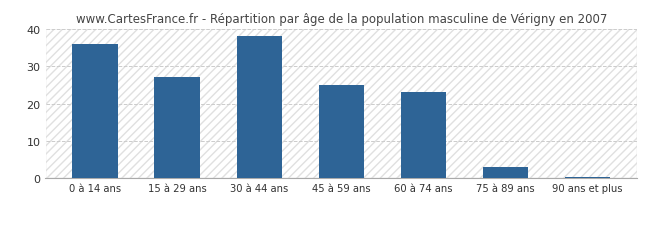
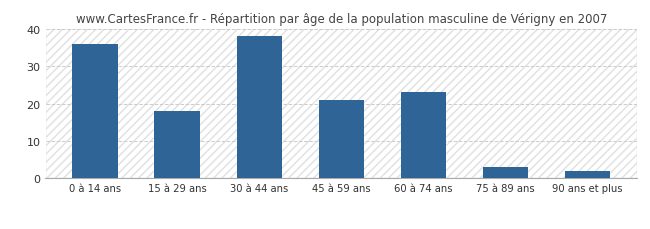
15 à 29 ans: 27.0 -> 18.0
45 à 59 ans: 25.0 -> 21.0
90 ans et plus: 0.5 -> 2.0
